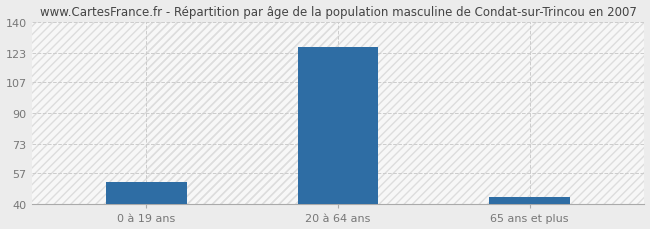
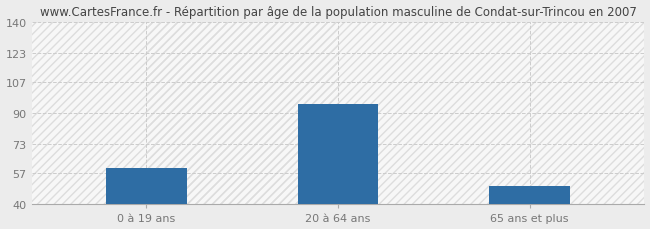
0 à 19 ans: 52 -> 60
20 à 64 ans: 126 -> 95
65 ans et plus: 44 -> 50
